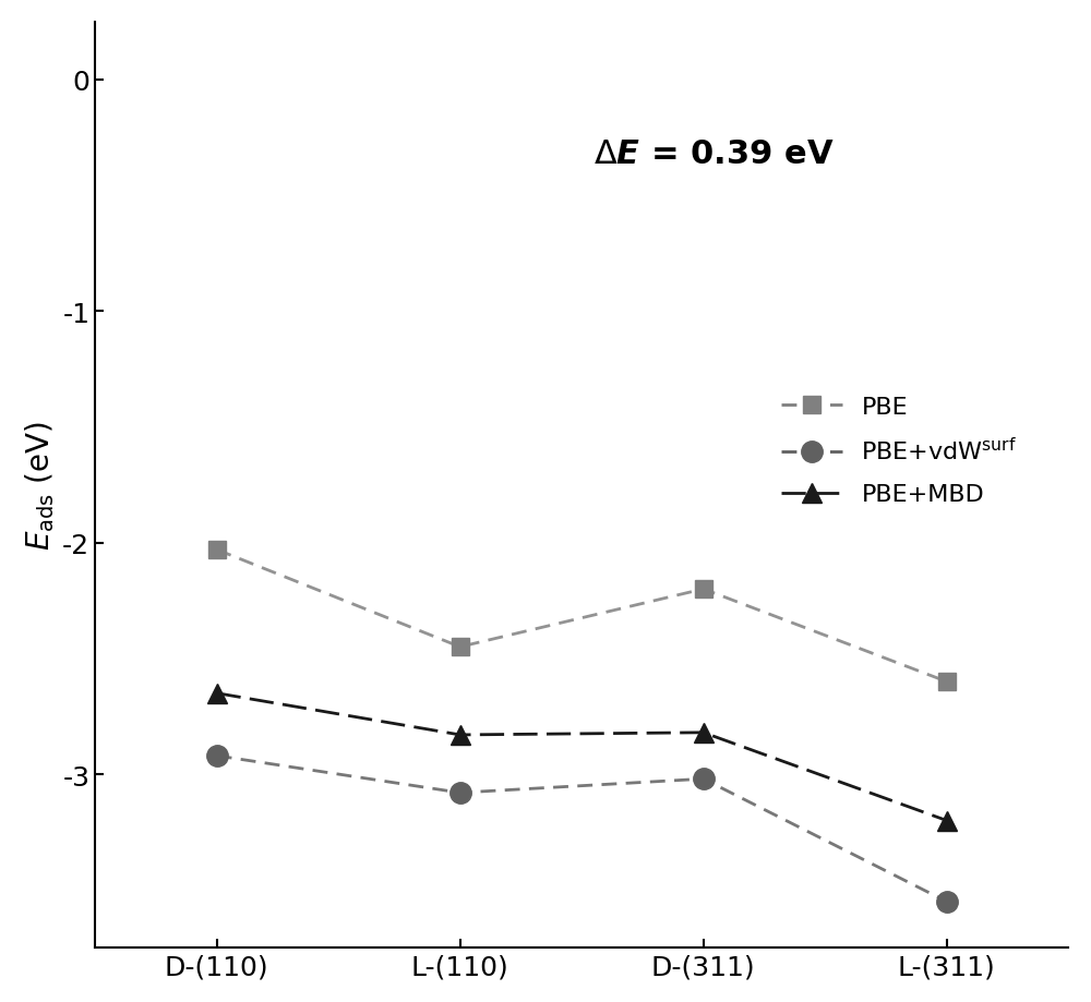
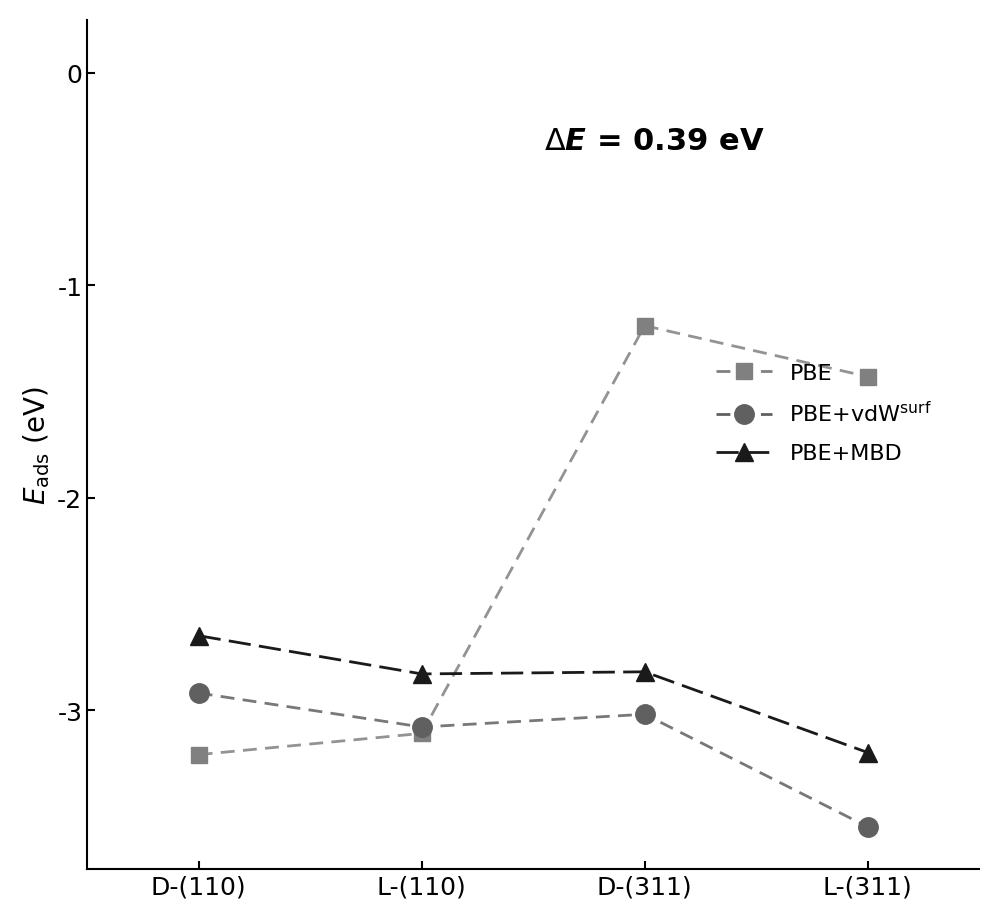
PBE/D-(110): -2.03 -> -3.21
PBE/L-(110): -2.45 -> -3.11
PBE/D-(311): -2.20 -> -1.19
PBE/L-(311): -2.60 -> -1.43
